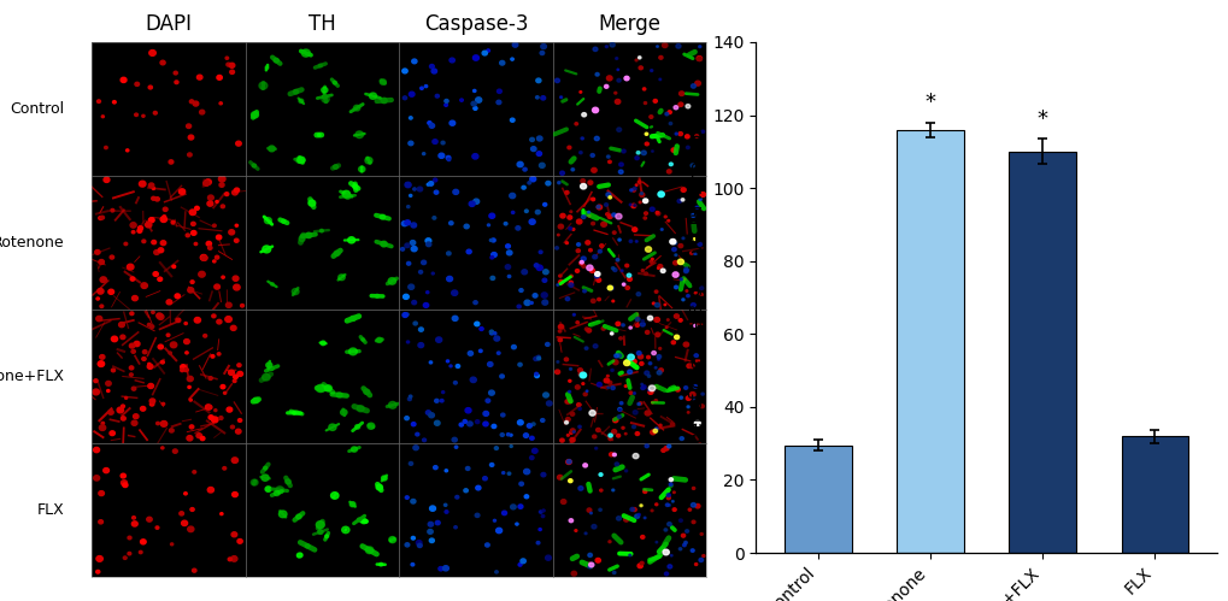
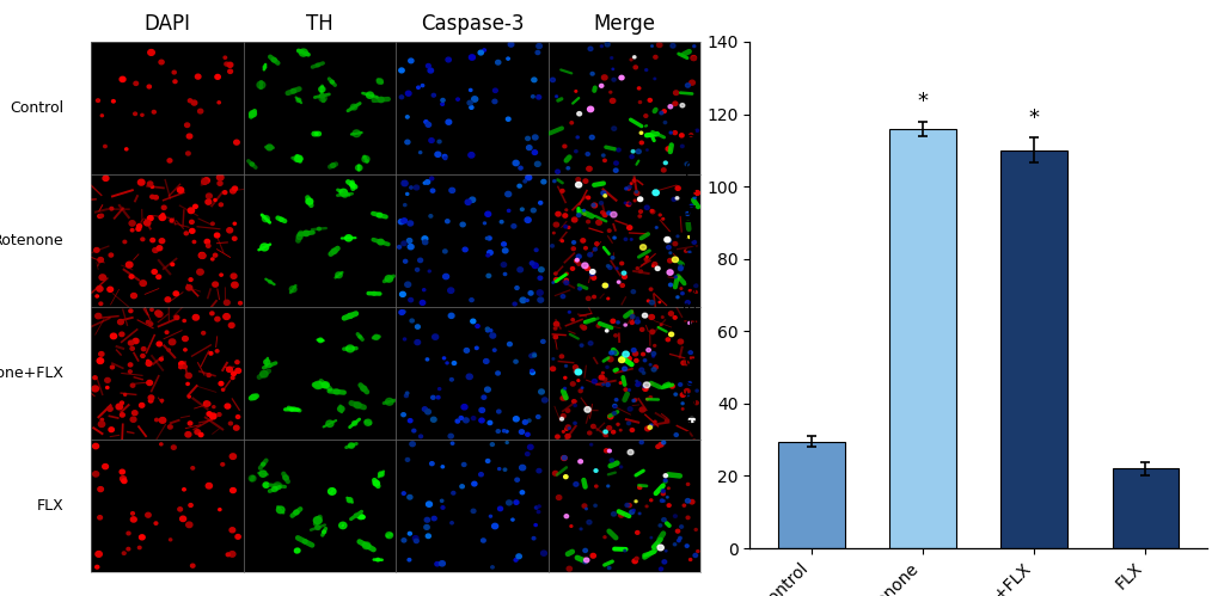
FLX: 32.0 -> 22.0
